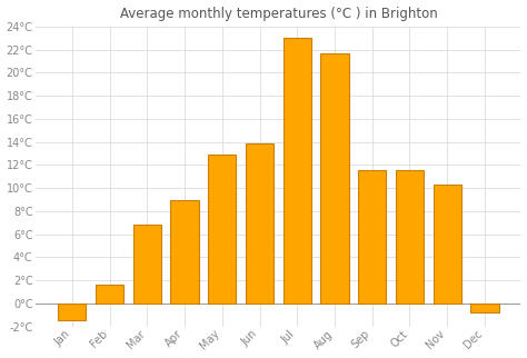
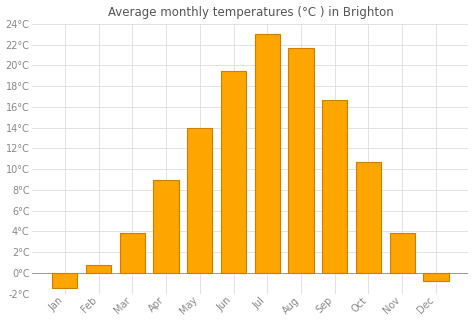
Feb: 1.6°C -> 0.8°C
Mar: 6.8°C -> 3.8°C
May: 12.9°C -> 14.0°C
Jun: 13.9°C -> 19.5°C
Sep: 11.6°C -> 16.7°C
Oct: 11.6°C -> 10.7°C
Nov: 10.3°C -> 3.8°C
